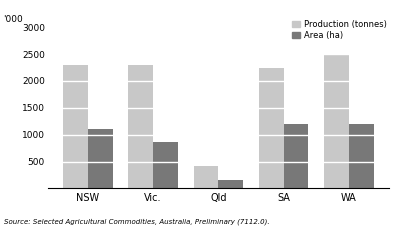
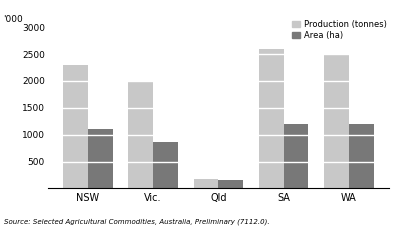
Production (tonnes)/Vic.: 2300 -> 2000
Production (tonnes)/Qld: 420 -> 180
Production (tonnes)/SA: 2240 -> 2600
